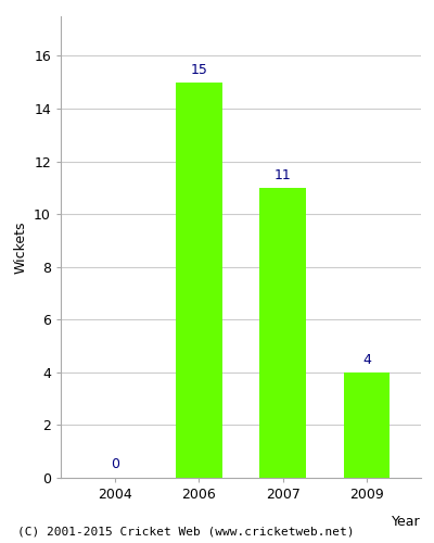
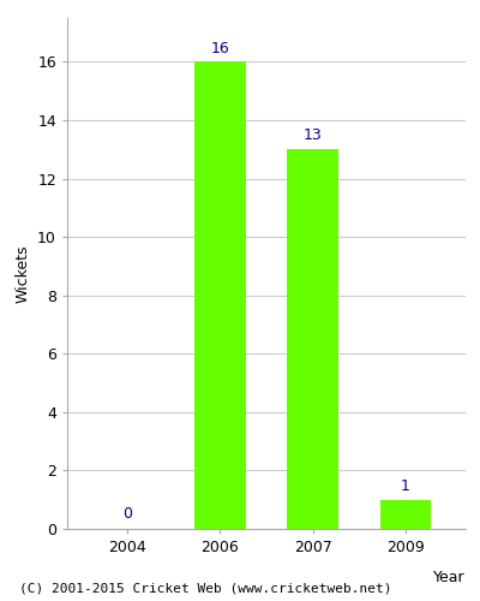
2006: 15 -> 16
2007: 11 -> 13
2009: 4 -> 1
